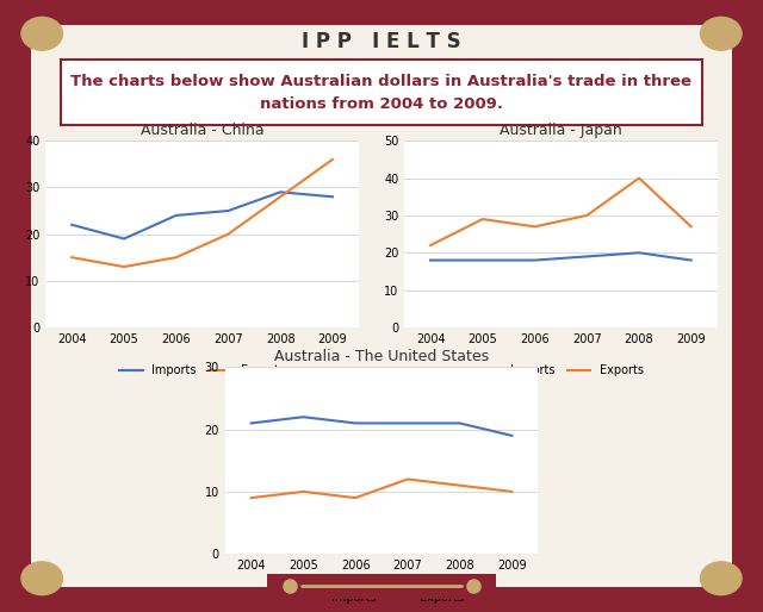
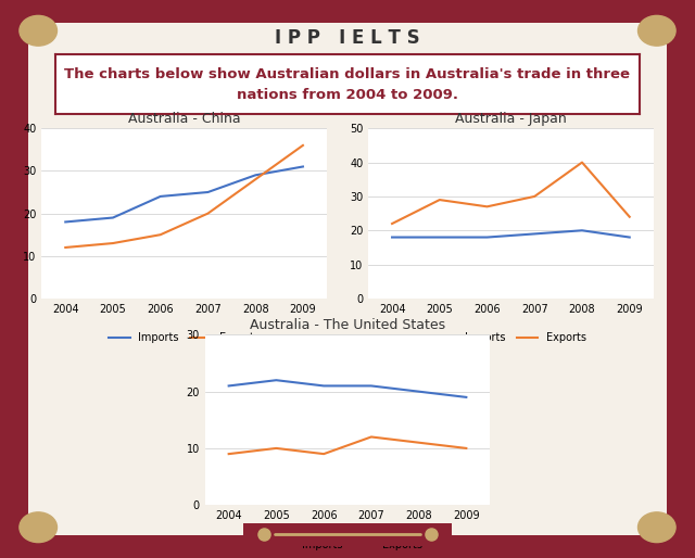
Australia - China/Imports/2004: 22 -> 18
Australia - China/Exports/2004: 15 -> 12
Australia - China/Imports/2009: 28 -> 31
Australia - Japan/Exports/2009: 27 -> 24
Australia - The United States/Imports/2008: 21 -> 20
